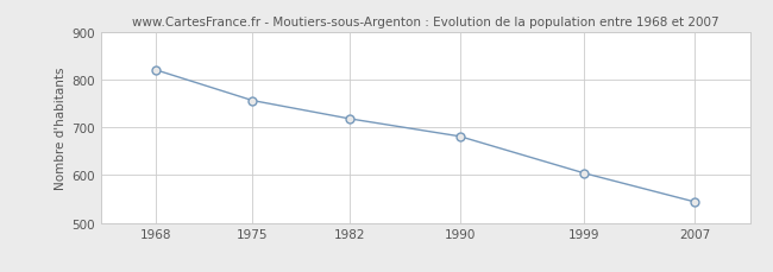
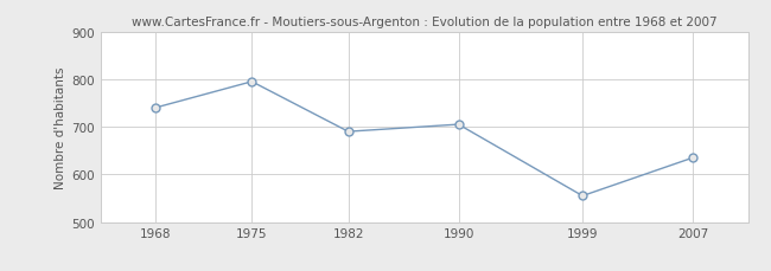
1968: 820 -> 740
1975: 756 -> 795
1982: 718 -> 690
1990: 681 -> 705
1999: 604 -> 555
2007: 544 -> 635
